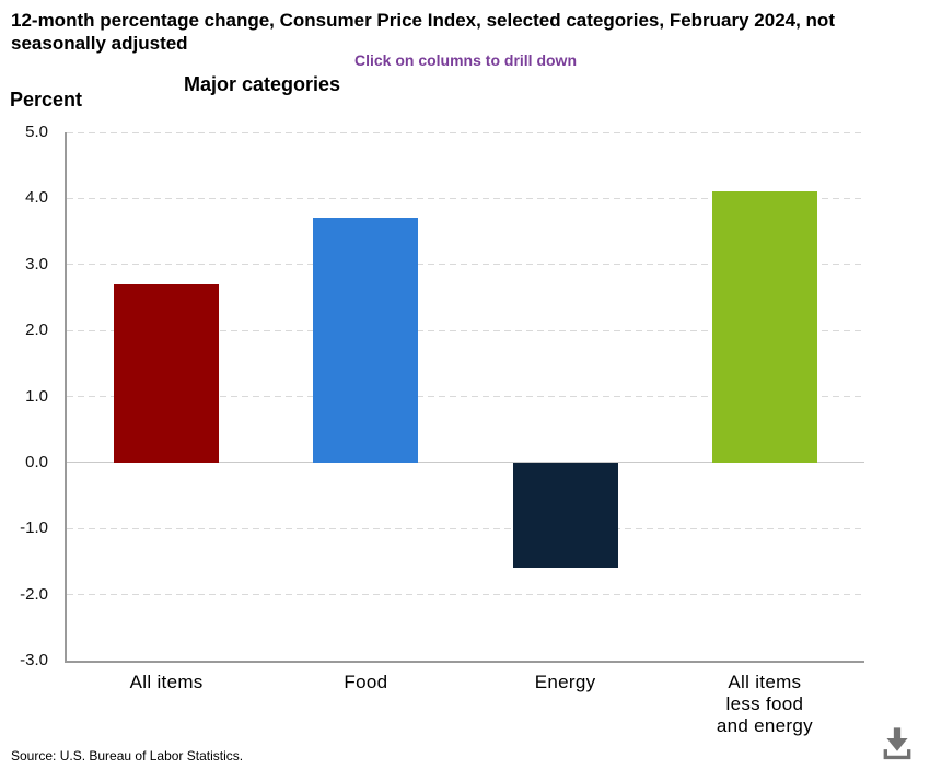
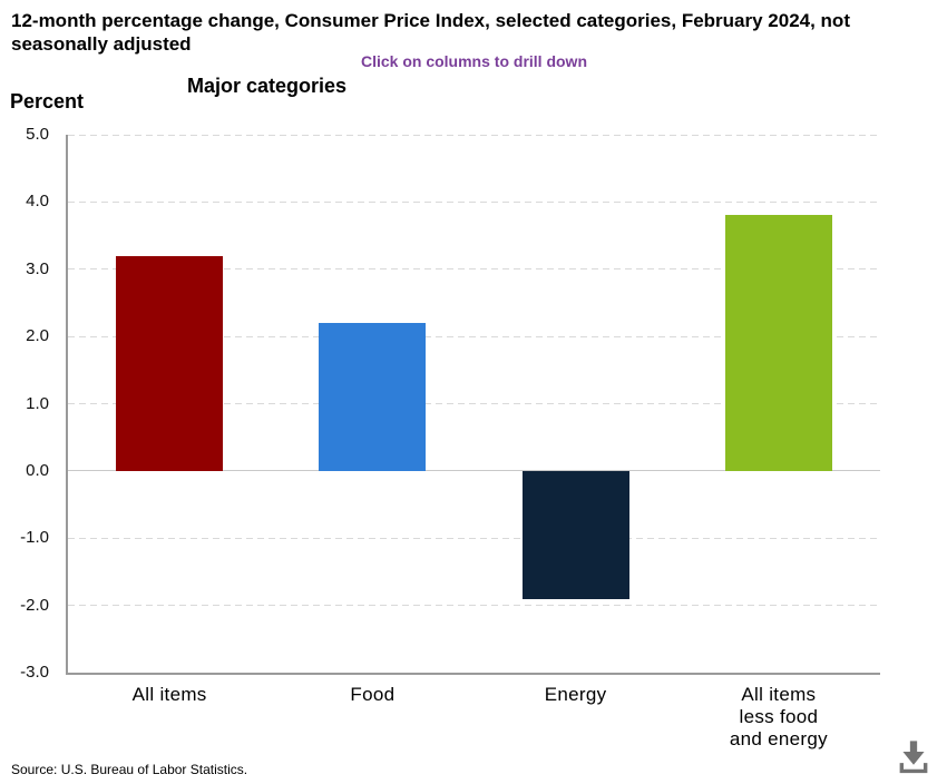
All items: 2.7 -> 3.2
Food: 3.7 -> 2.2
Energy: -1.6 -> -1.9
All items less food and energy: 4.1 -> 3.8
